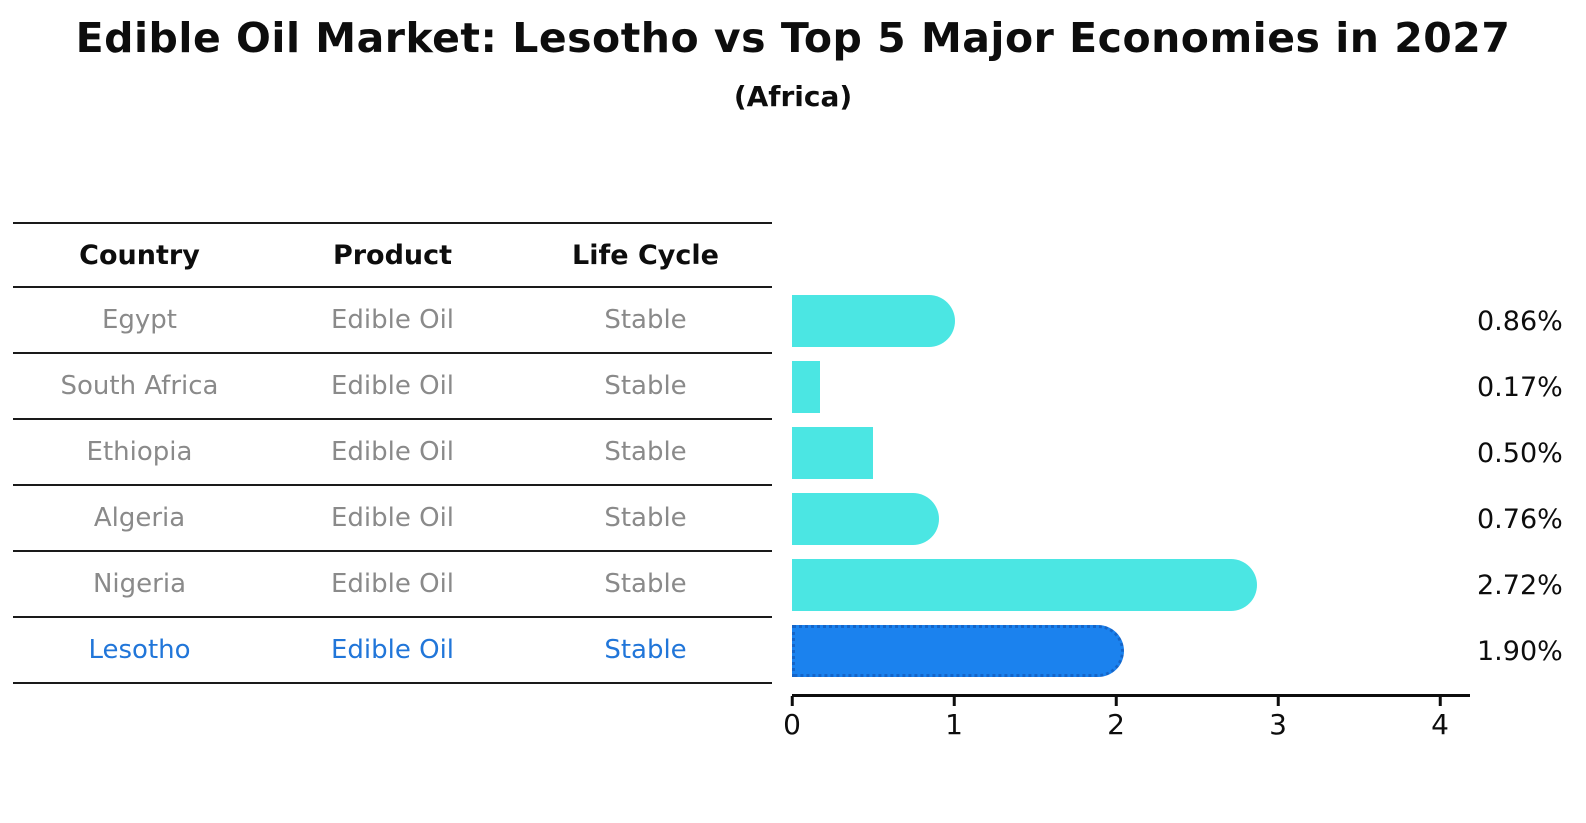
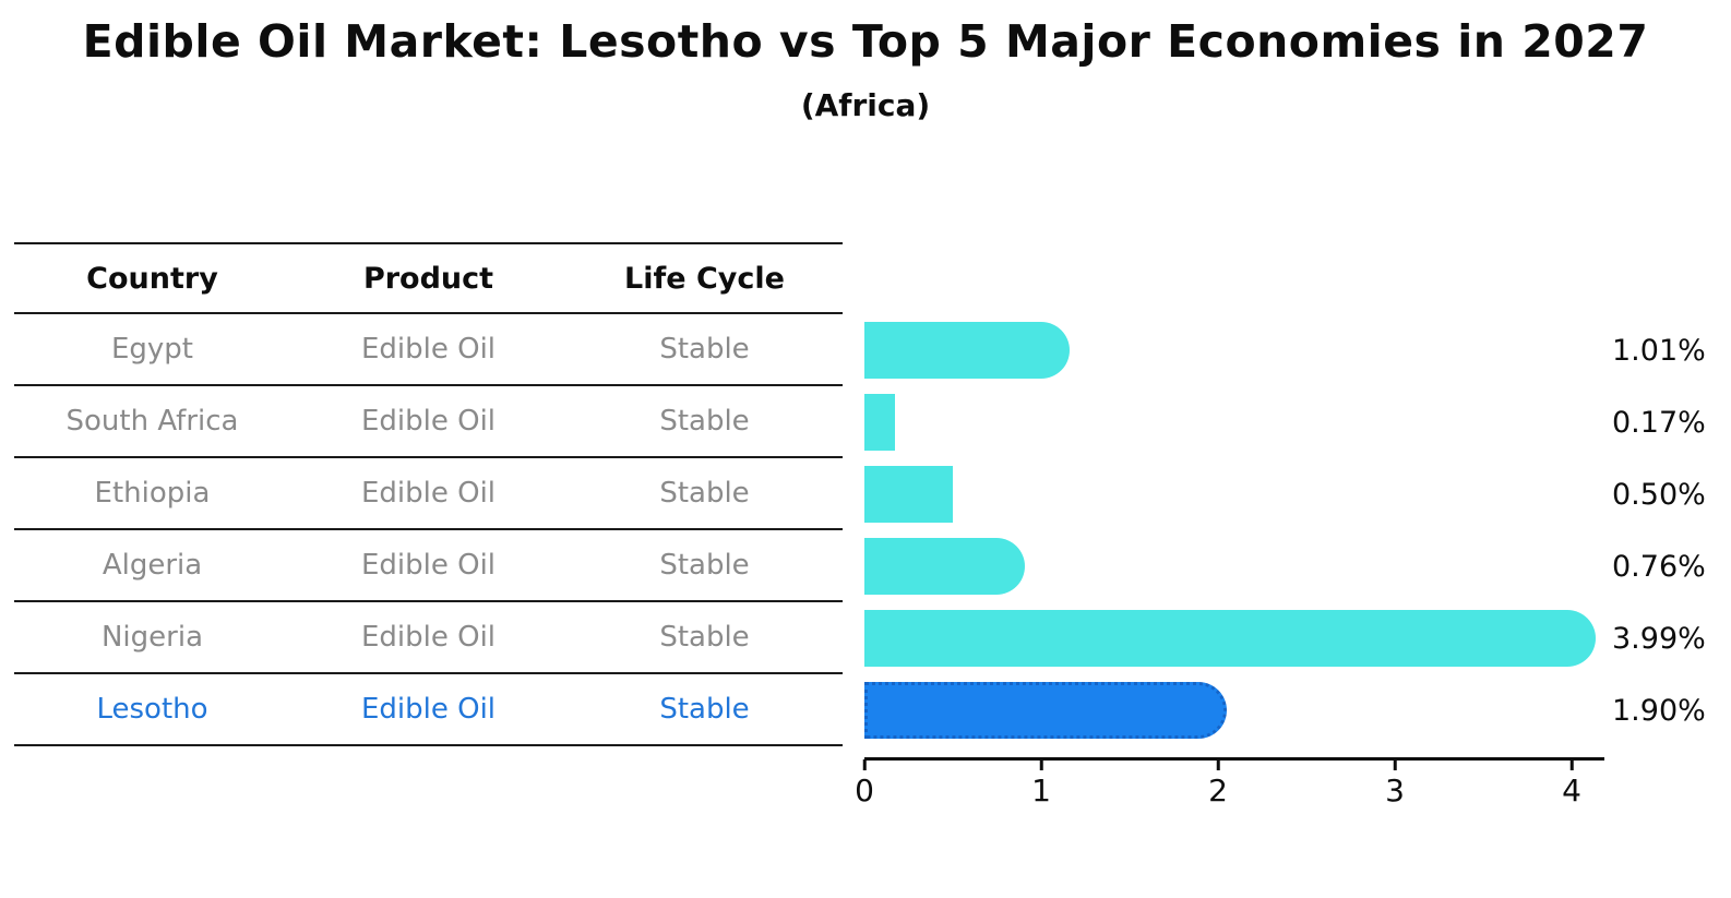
Egypt: 0.86% -> 1.01%
Nigeria: 2.72% -> 3.99%
